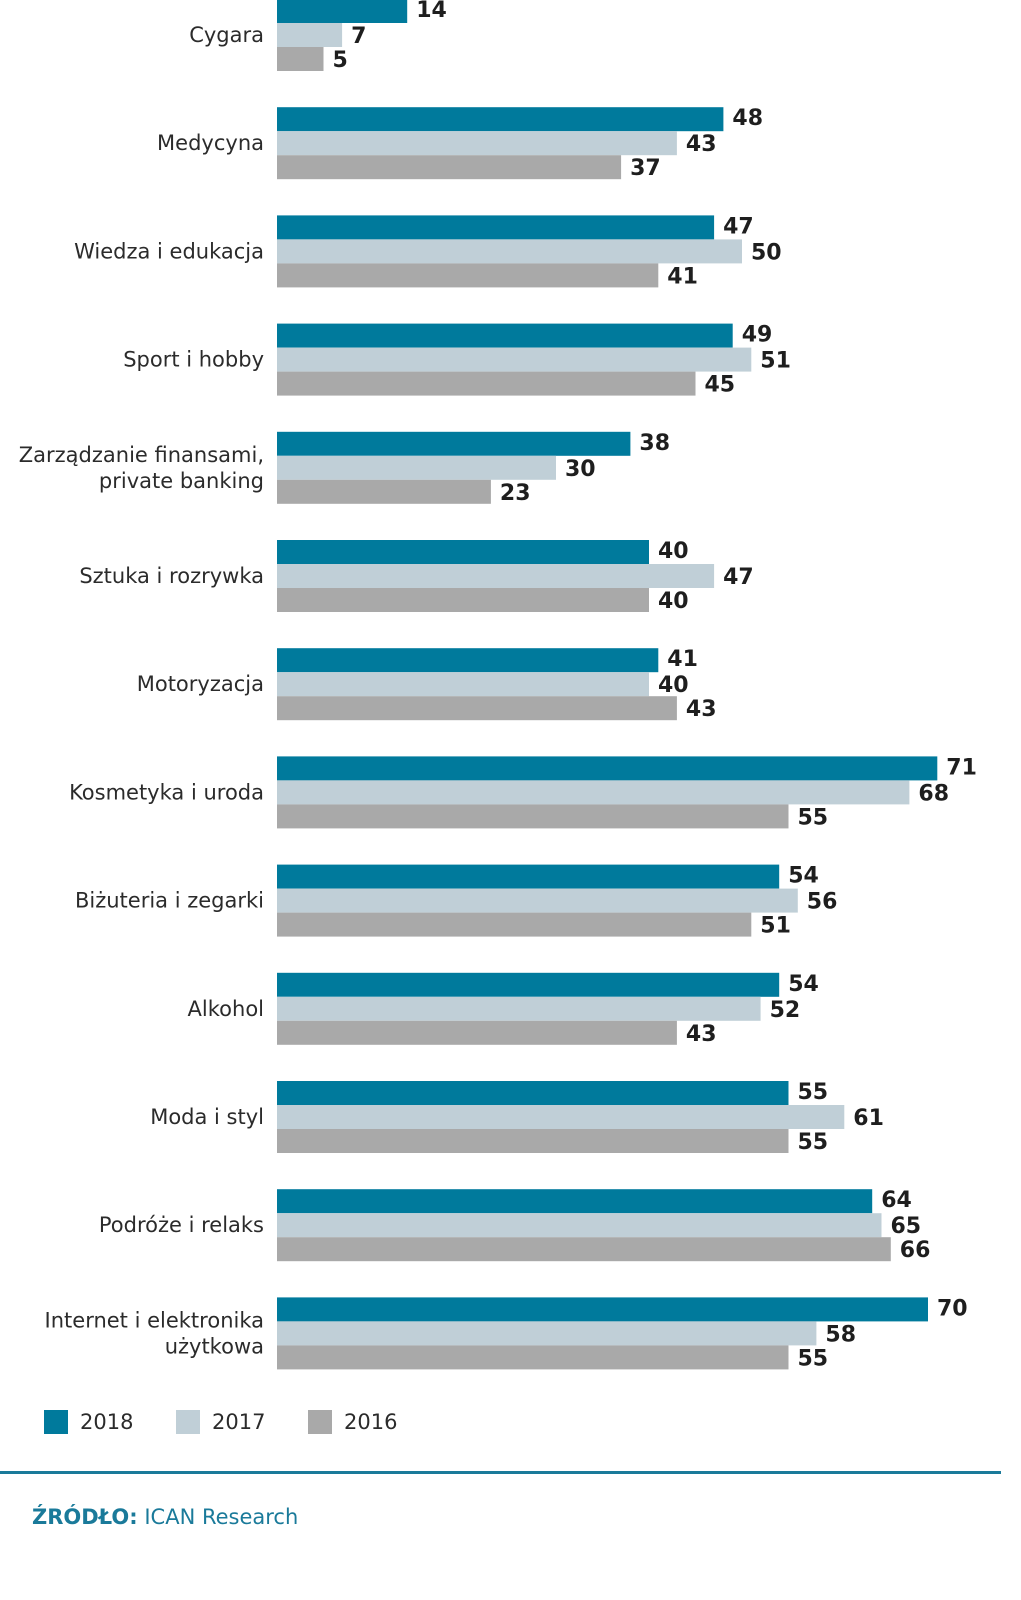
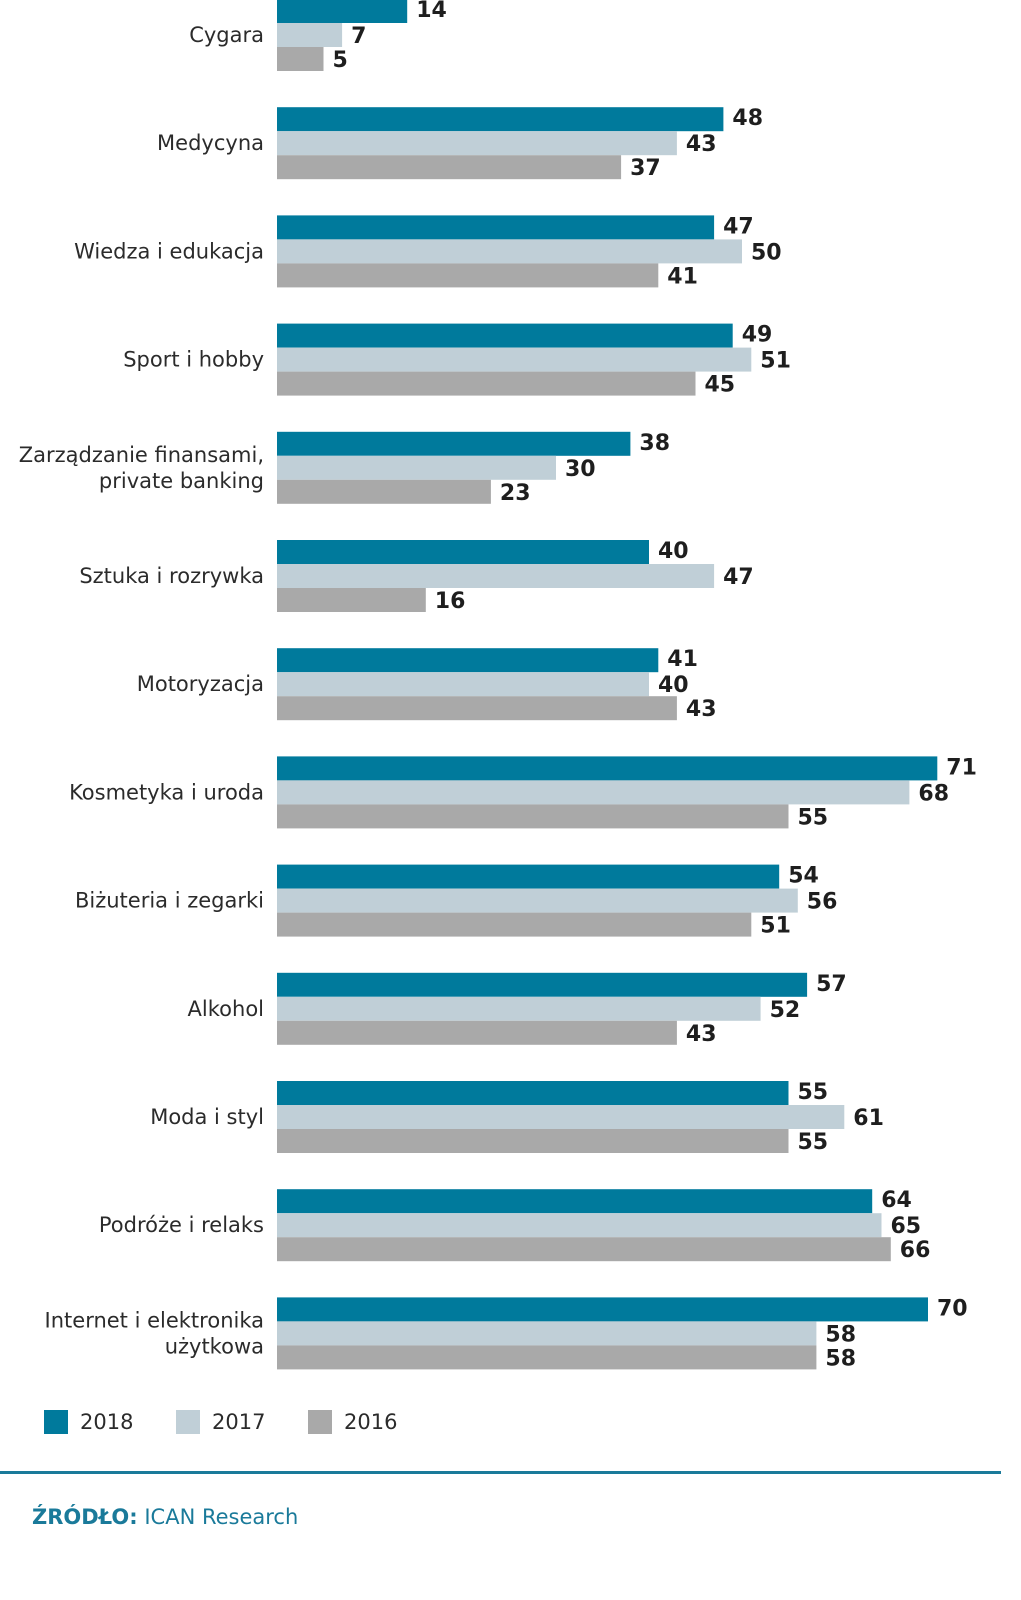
2016/Sztuka i rozrywka: 40 -> 16
2018/Alkohol: 54 -> 57
2016/Internet i elektronika użytkowa: 55 -> 58
